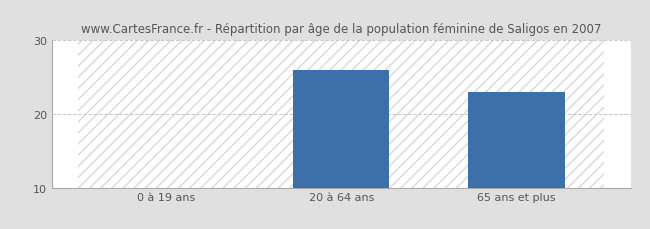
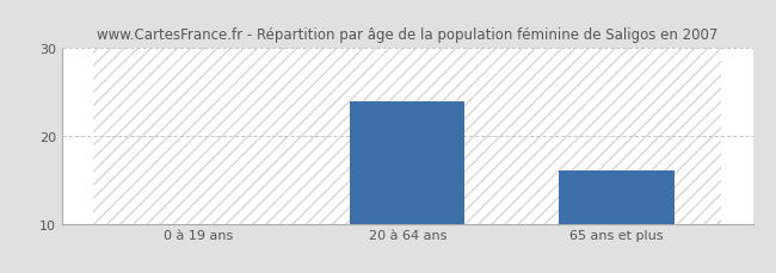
20 à 64 ans: 26 -> 24
65 ans et plus: 23 -> 16
